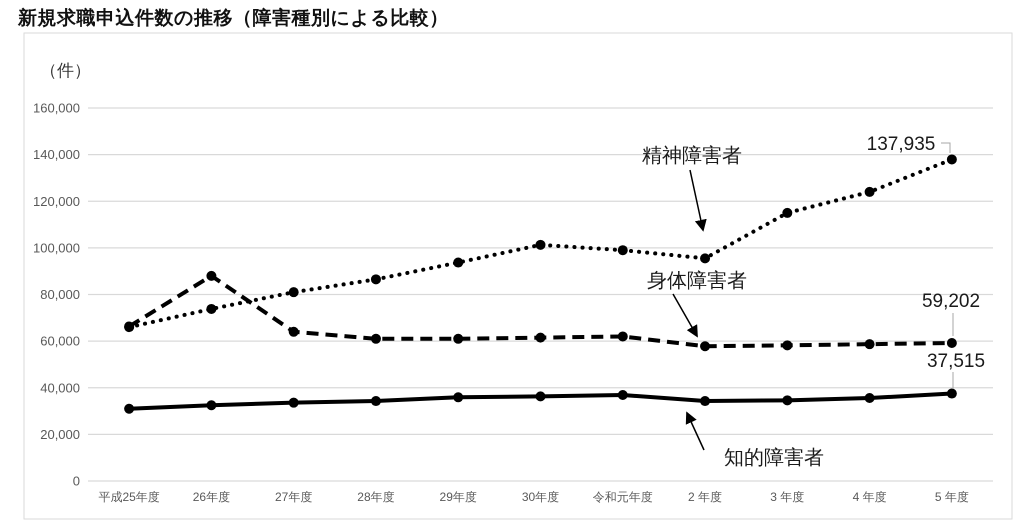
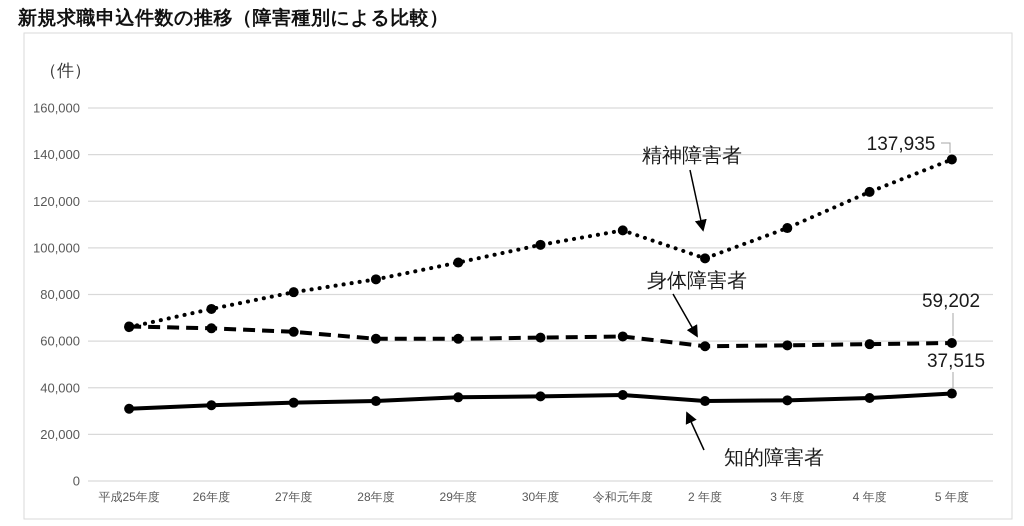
身体障害者/26年度: 88000 -> 66000
精神障害者/令和元年度: 99000 -> 108000
精神障害者/3 年度: 115000 -> 108000
